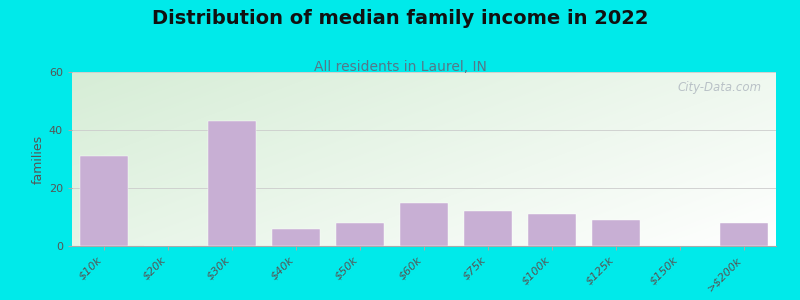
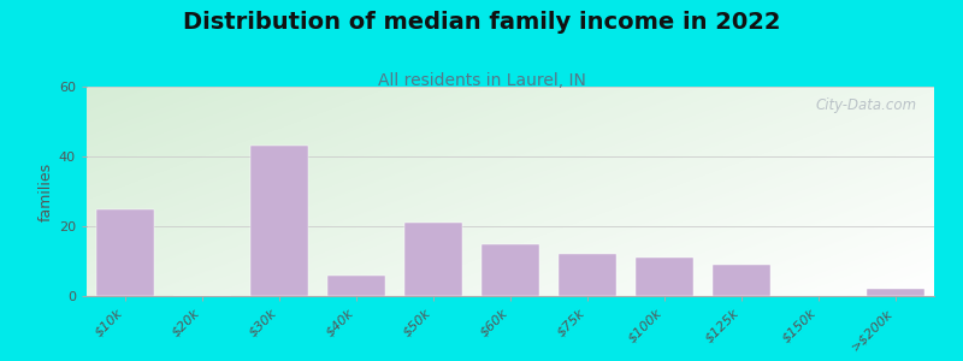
$10k: 31 -> 25
$50k: 8 -> 21
>$200k: 8 -> 2
